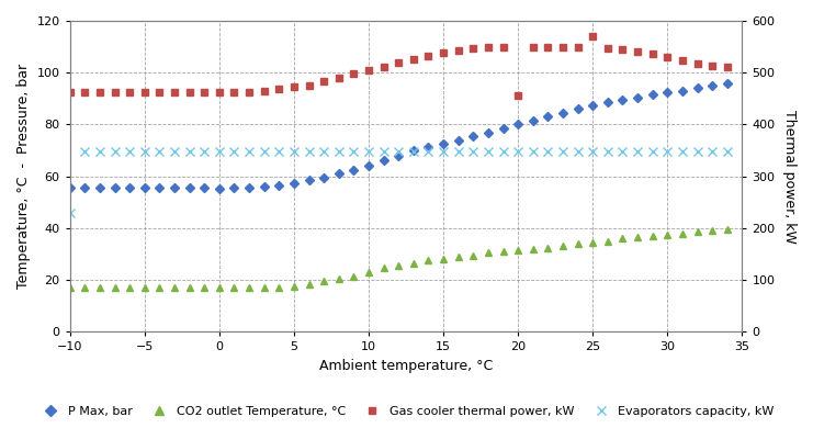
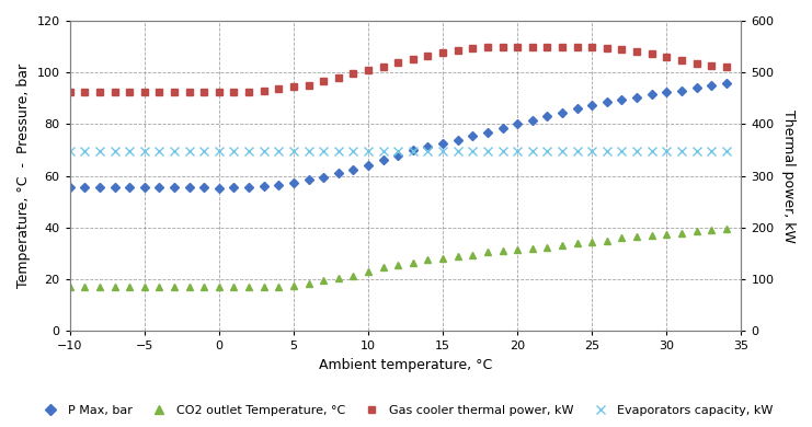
Evaporators capacity, kW/−10: 230 -> 347
Gas cooler thermal power, kW/20: 455 -> 550
Gas cooler thermal power, kW/25: 570 -> 549
